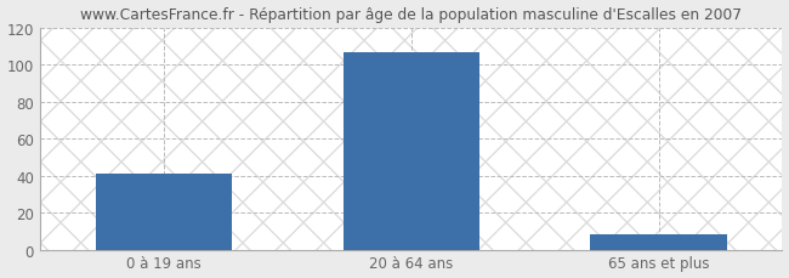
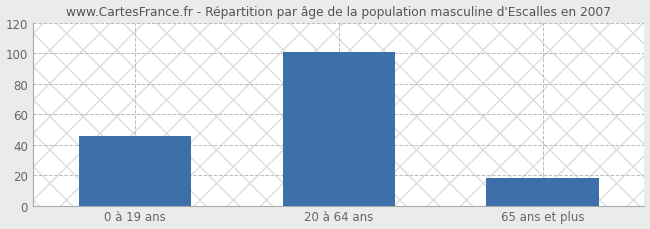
0 à 19 ans: 41 -> 46
20 à 64 ans: 107 -> 101
65 ans et plus: 8 -> 18
